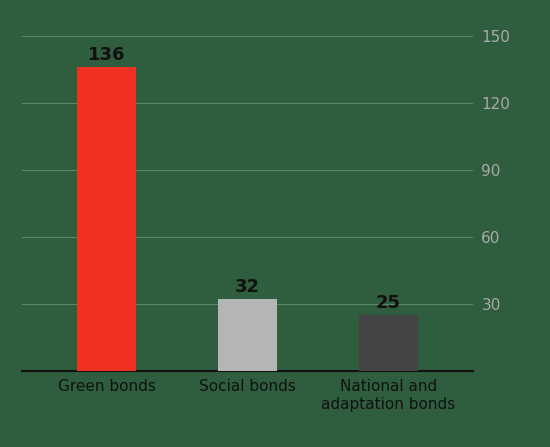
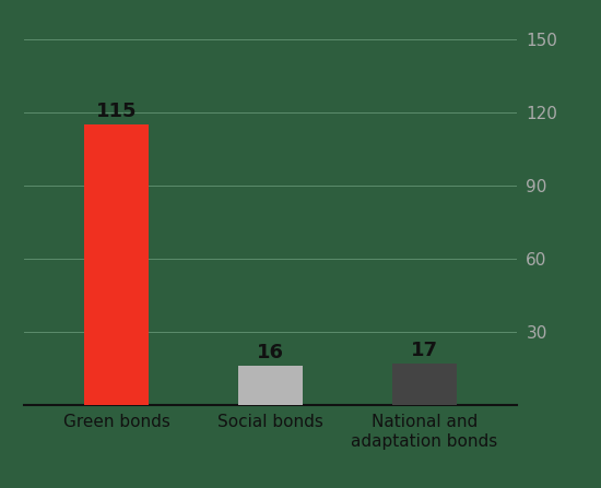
Green bonds: 136 -> 115
Social bonds: 32 -> 16
National and adaptation bonds: 25 -> 17
